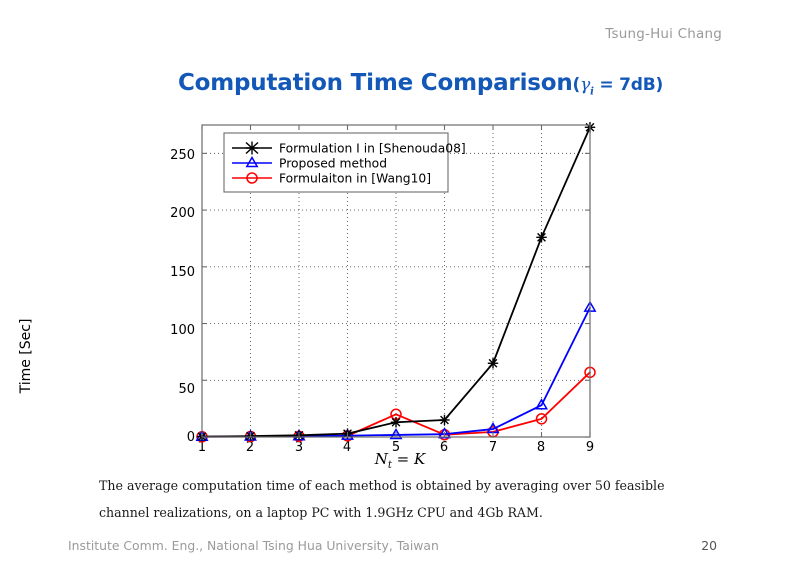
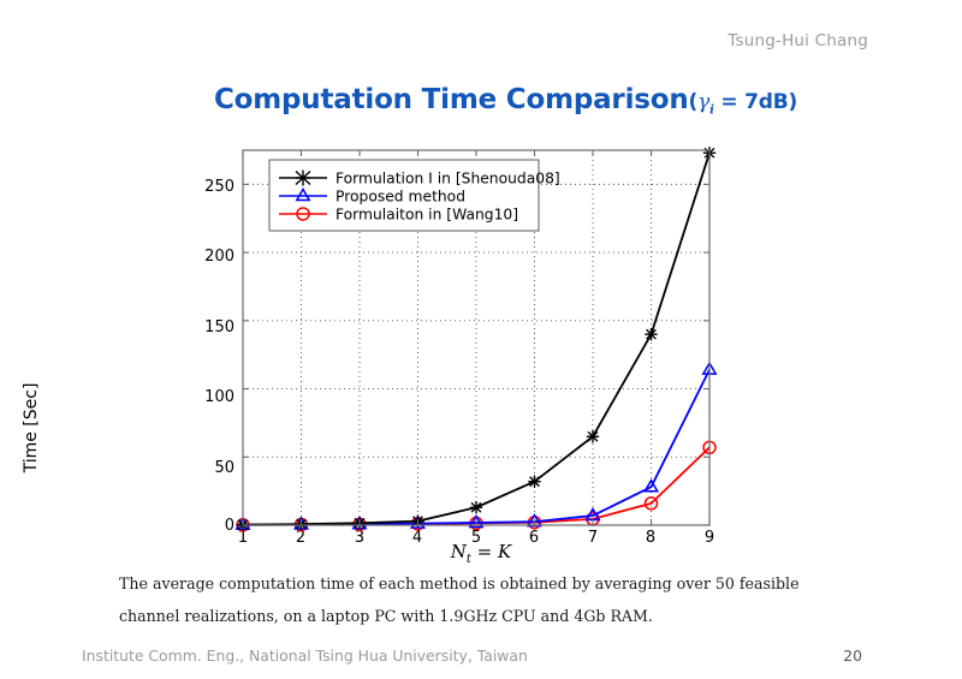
Formulaiton in [Wang10]/5: 20 -> 1
Formulation I in [Shenouda08]/6: 15 -> 32
Formulation I in [Shenouda08]/8: 176 -> 140
